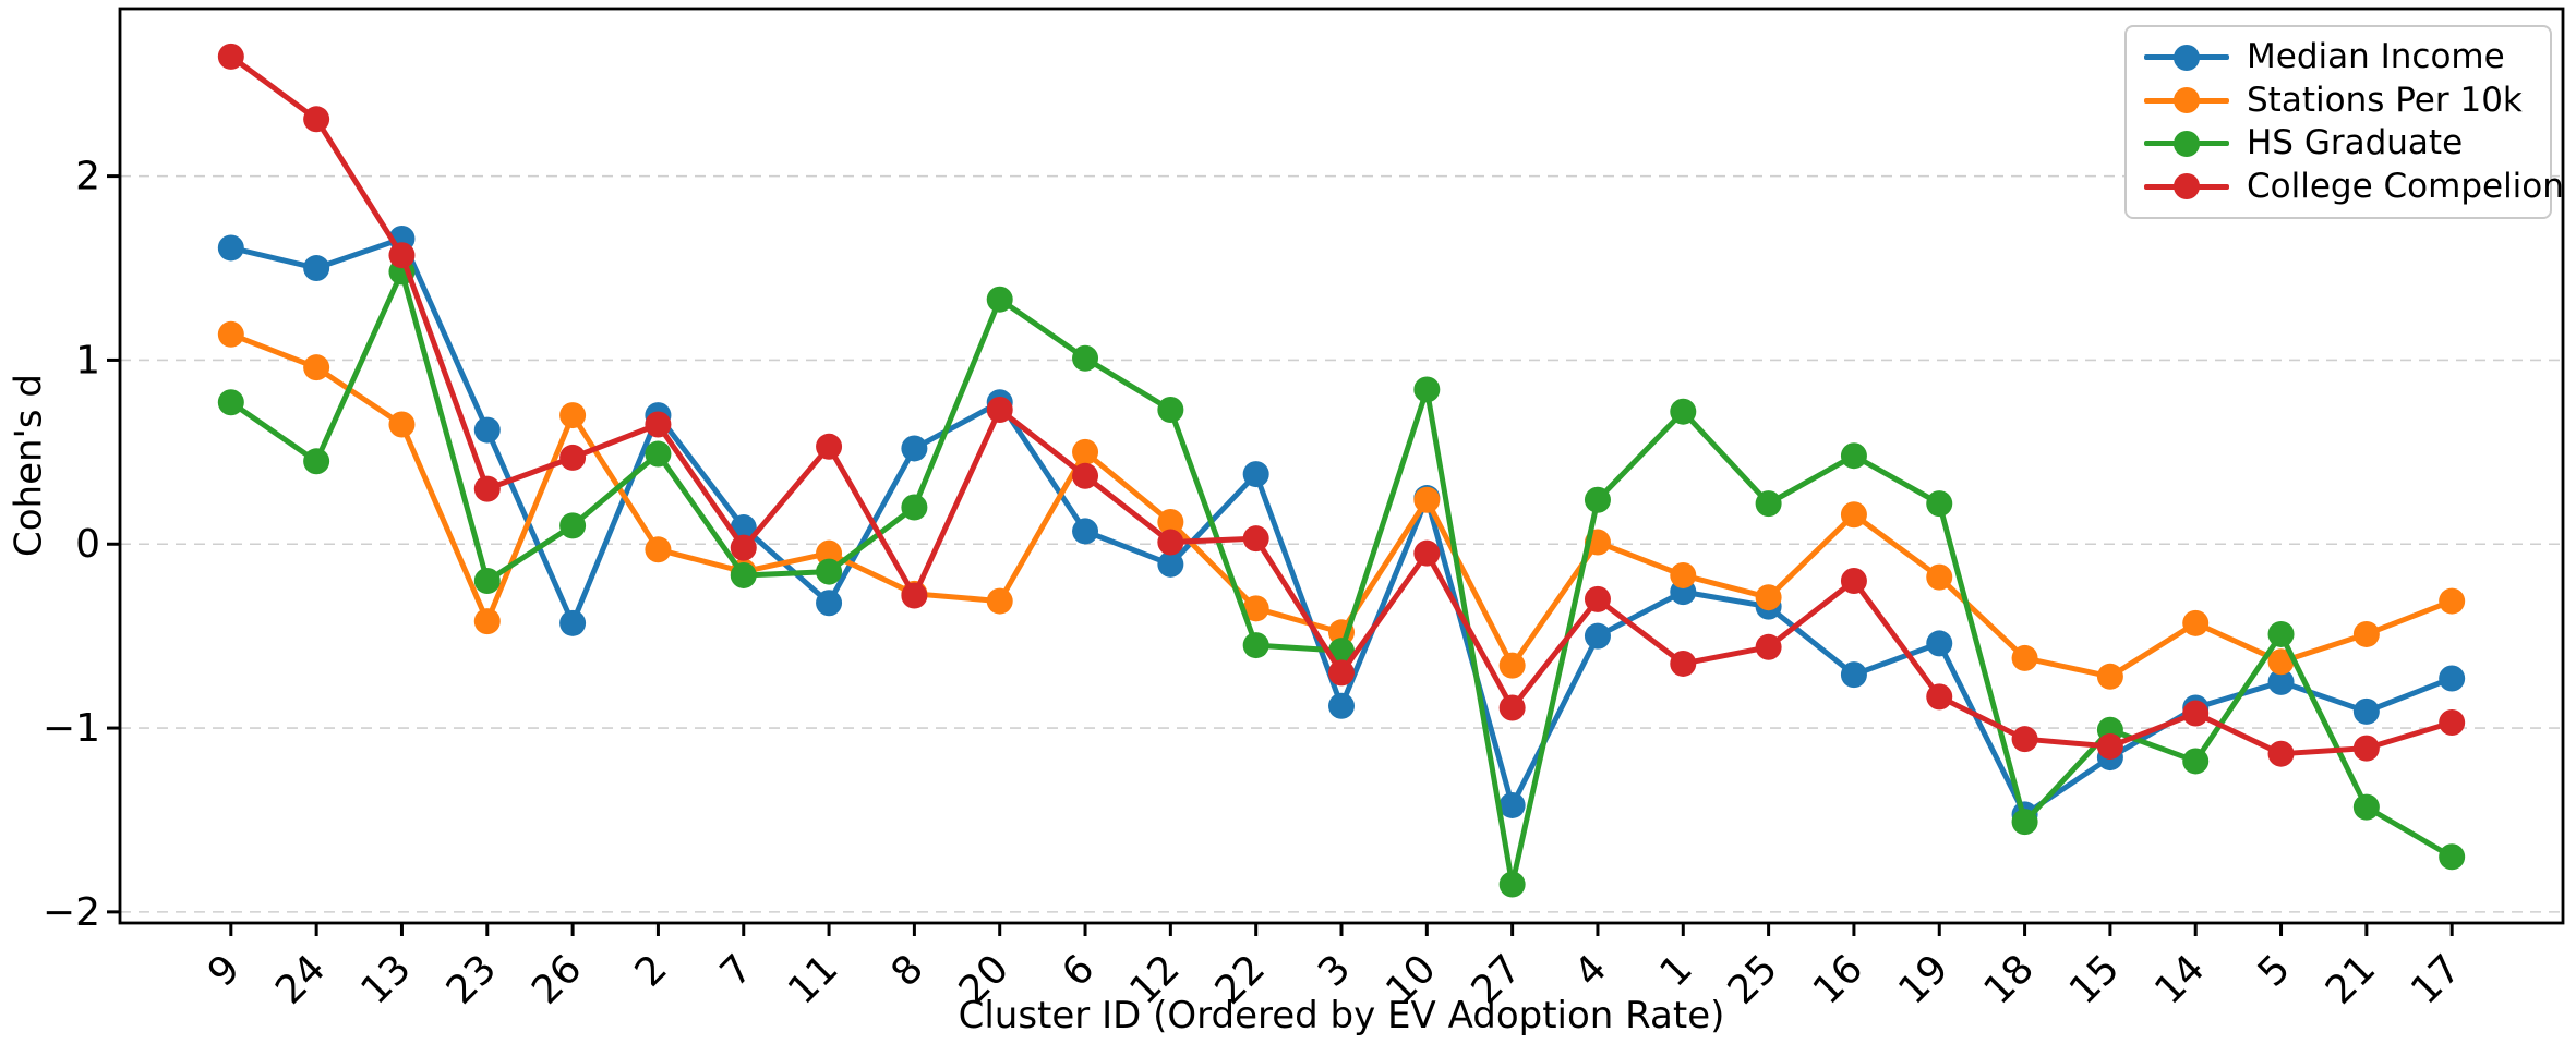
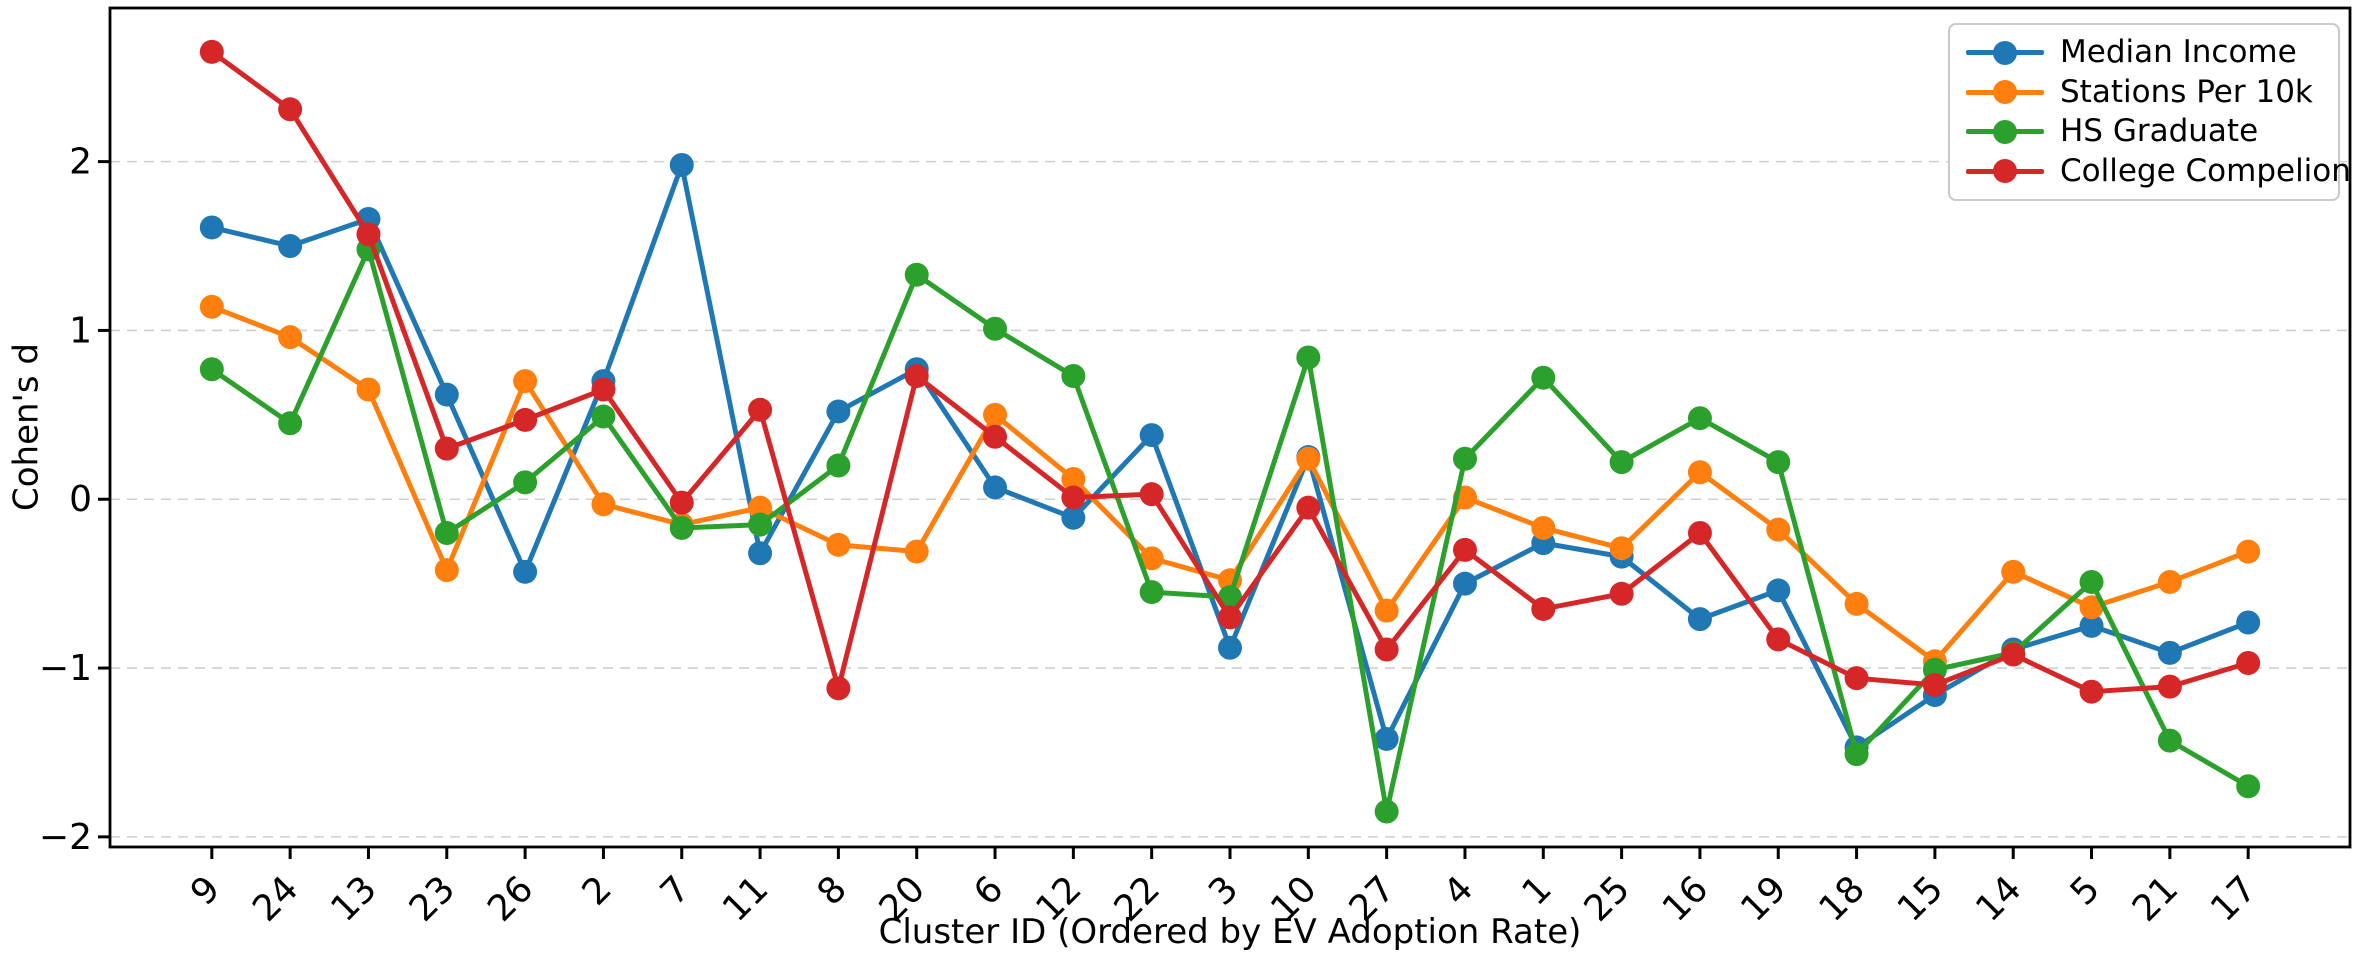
Median Income/7: 0.09 -> 1.98
College Compelion/8: -0.28 -> -1.12
Stations Per 10k/15: -0.72 -> -0.96
HS Graduate/14: -1.18 -> -0.91
